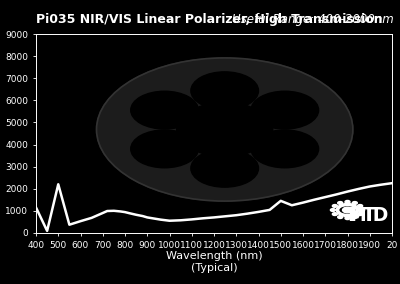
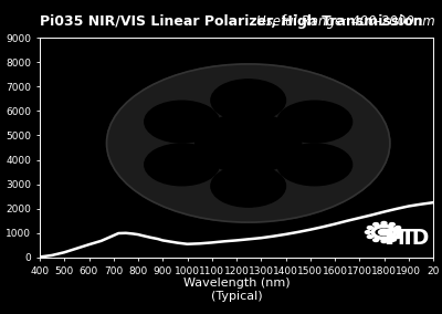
400: 1150 -> 20
500: 2200 -> 210
1500: 1450 -> 1140
